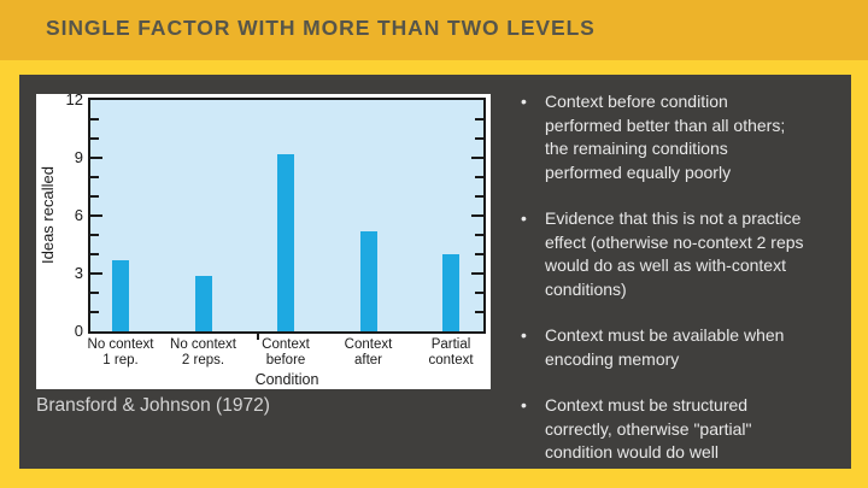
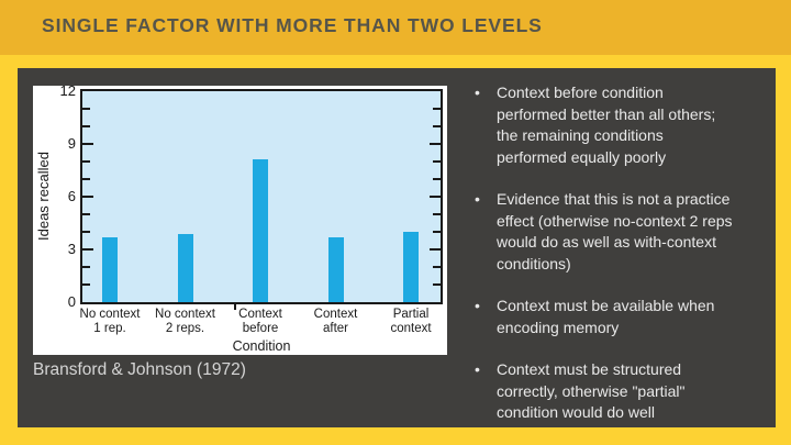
No context 2 reps.: 2.9 -> 3.9
Context before: 9.2 -> 8.1
Context after: 5.2 -> 3.7
